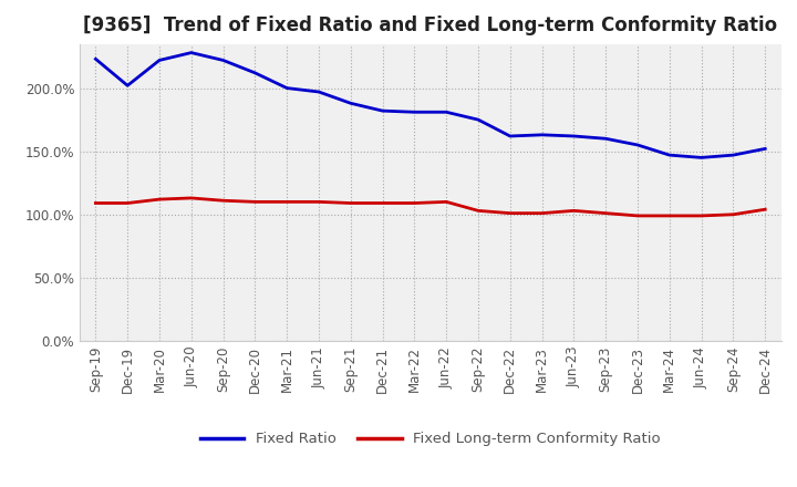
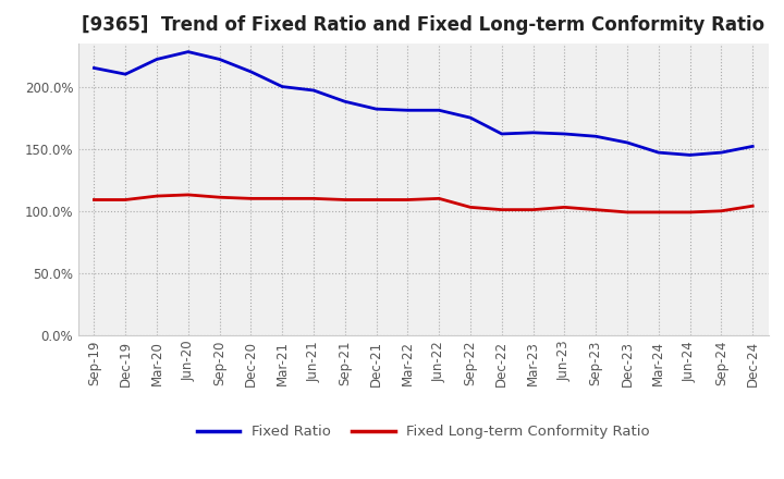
Fixed Ratio/Sep-19: 223% -> 215%
Fixed Ratio/Dec-19: 202% -> 210%
